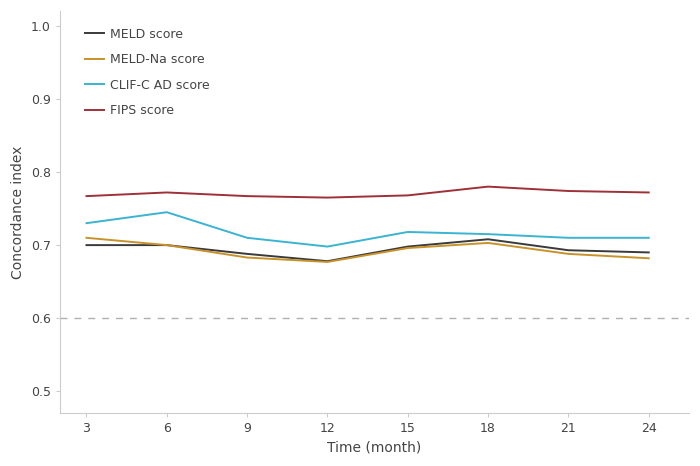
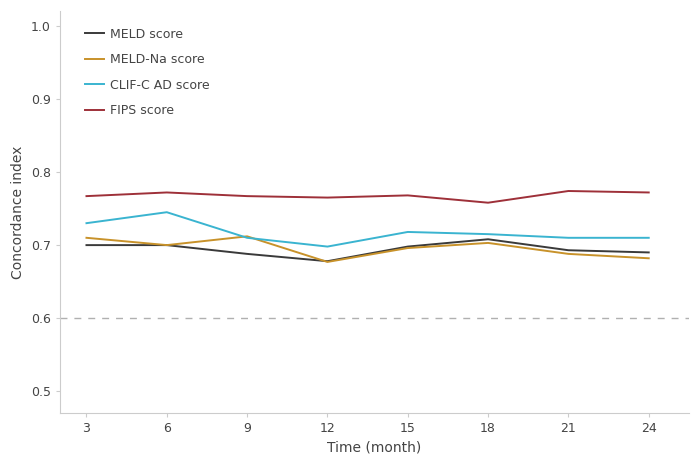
MELD-Na score/9: 0.683 -> 0.712
FIPS score/18: 0.780 -> 0.758
